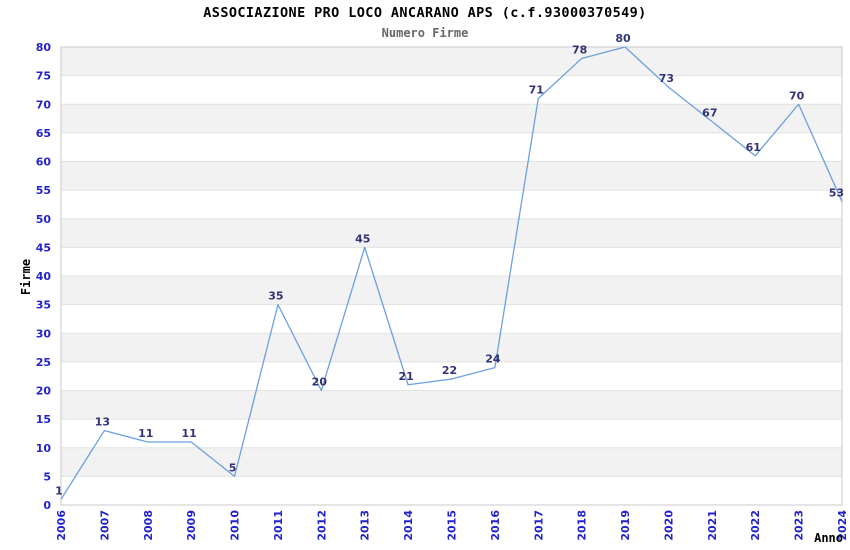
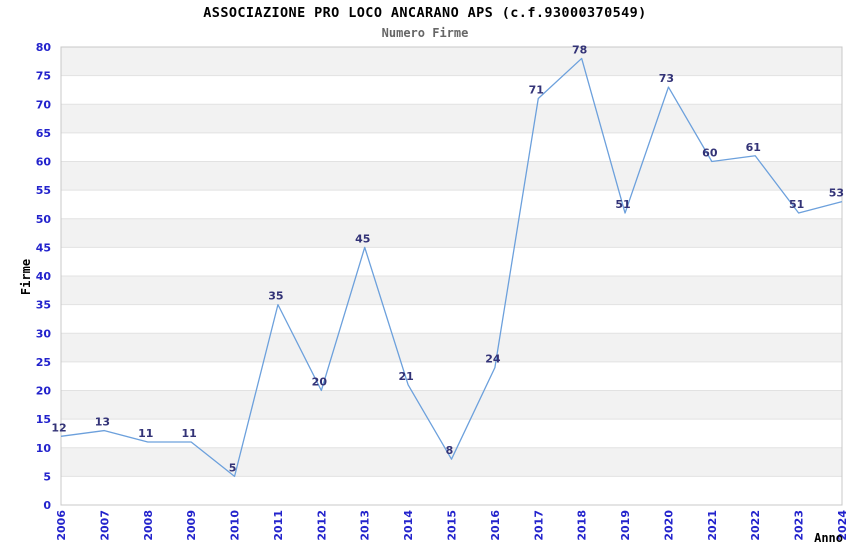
2006: 1 -> 12
2015: 22 -> 8
2019: 80 -> 51
2021: 67 -> 60
2023: 70 -> 51
